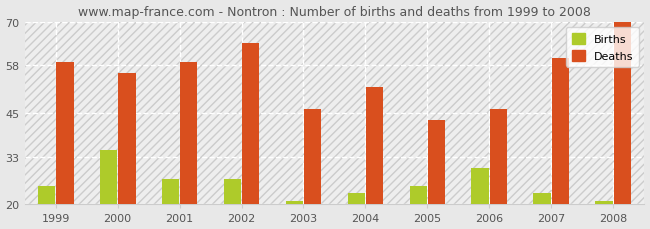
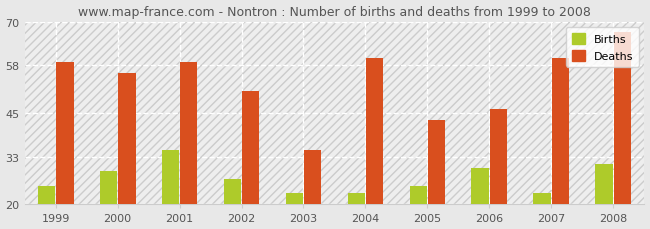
Births/2000: 35 -> 29
Births/2001: 27 -> 35
Deaths/2002: 64 -> 51
Births/2003: 21 -> 23
Deaths/2003: 46 -> 35
Deaths/2004: 52 -> 60
Births/2008: 21 -> 31
Deaths/2008: 70 -> 67
